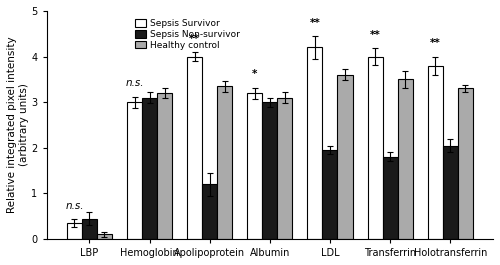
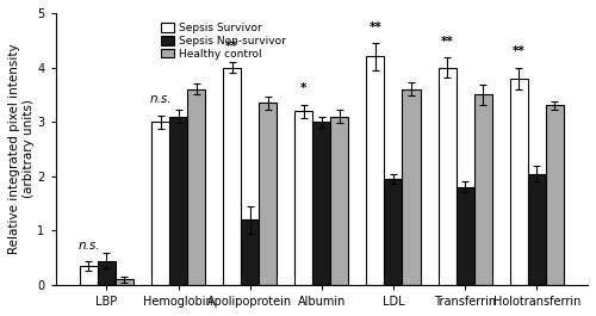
Healthy control/Hemoglobin: 3.20 -> 3.60
